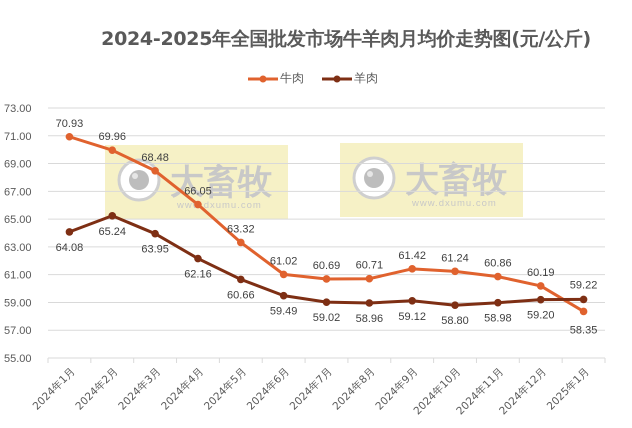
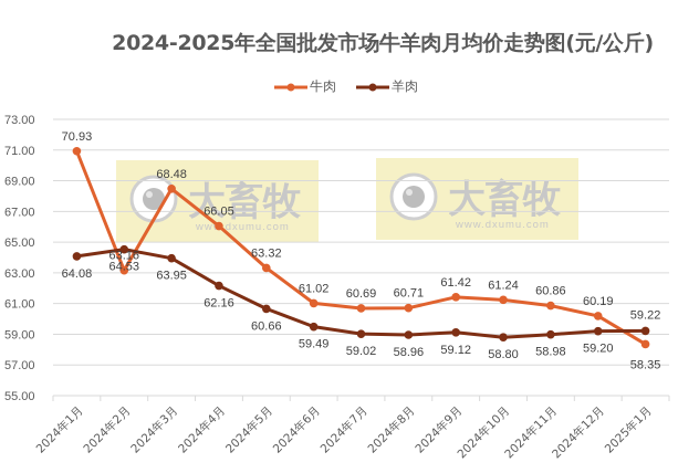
牛肉/2024年2月: 69.96 -> 63.16
羊肉/2024年2月: 65.24 -> 64.53
